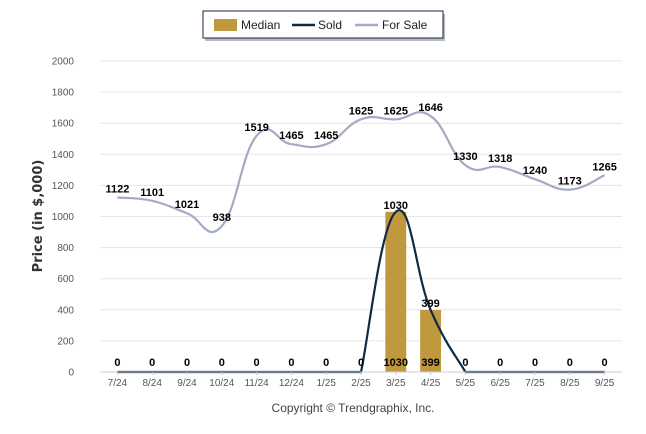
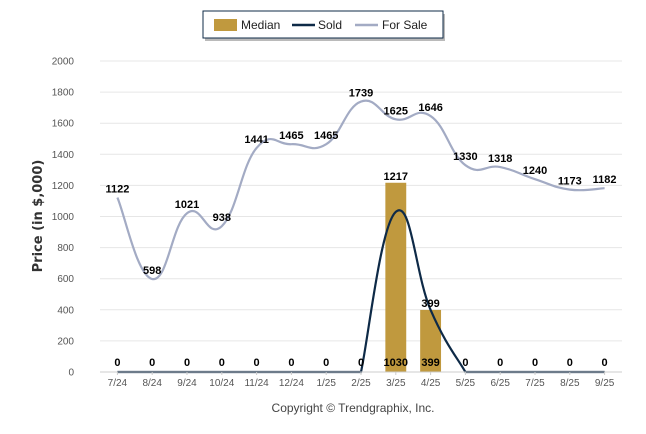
For Sale/8/24: 1101 -> 598
For Sale/11/24: 1519 -> 1441
For Sale/2/25: 1625 -> 1739
Median/3/25: 1030 -> 1217
For Sale/9/25: 1265 -> 1182
